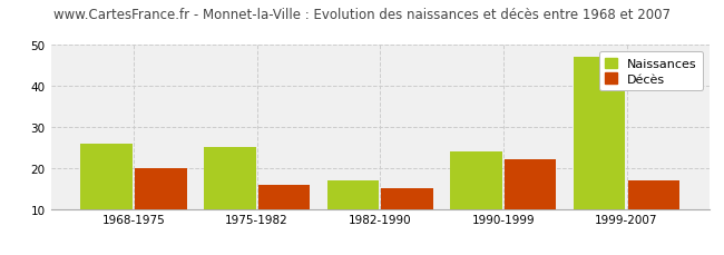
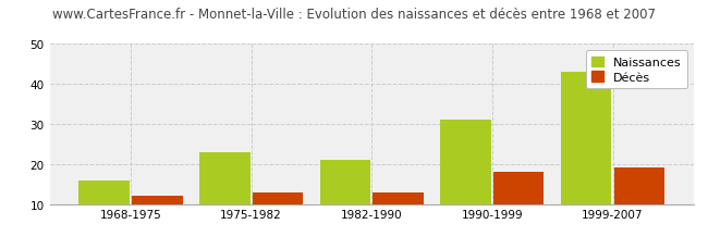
Naissances/1968-1975: 26 -> 16
Décès/1968-1975: 20 -> 12
Naissances/1975-1982: 25 -> 23
Décès/1975-1982: 16 -> 13
Naissances/1982-1990: 17 -> 21
Décès/1982-1990: 15 -> 13
Naissances/1990-1999: 24 -> 31
Décès/1990-1999: 22 -> 18
Naissances/1999-2007: 47 -> 43
Décès/1999-2007: 17 -> 19
